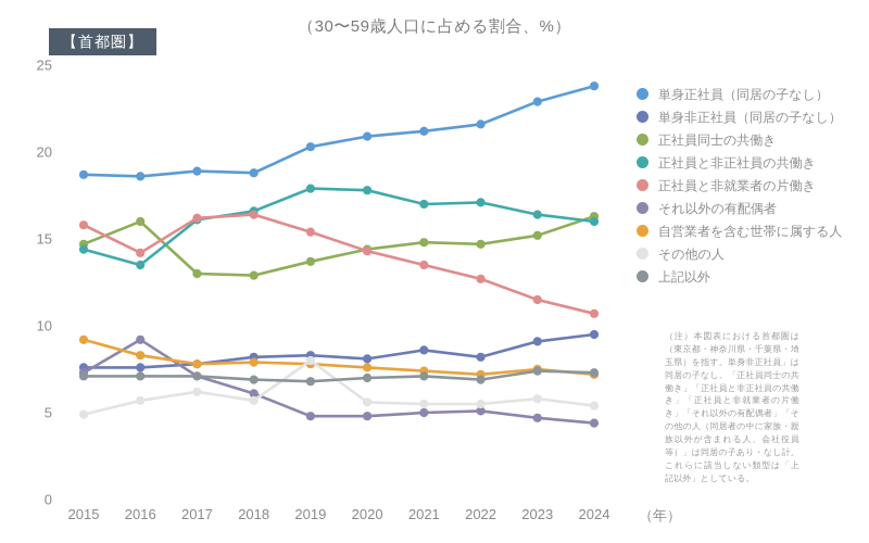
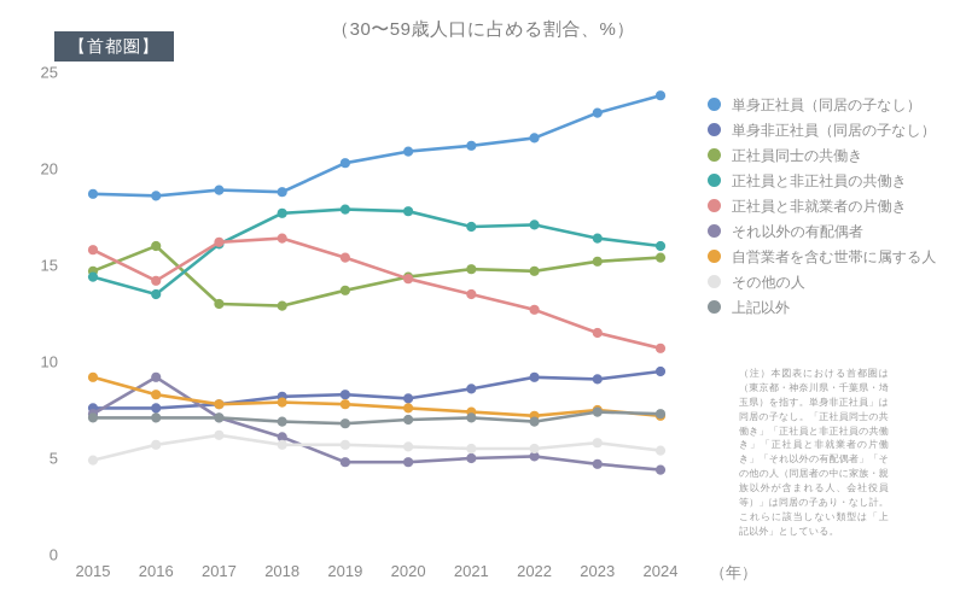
正社員と非正社員の共働き/2018: 16.6 -> 17.7
その他の人/2019: 8.0 -> 5.7
単身非正社員（同居の子なし）/2022: 8.2 -> 9.2
正社員同士の共働き/2024: 16.3 -> 15.4
